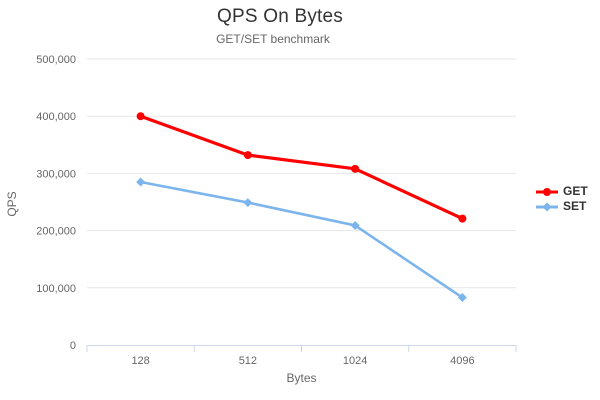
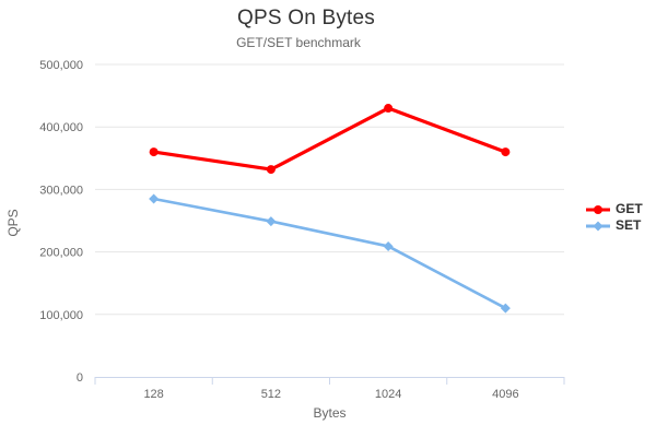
GET/128: 400000 -> 360000
GET/1024: 310000 -> 430000
GET/4096: 220000 -> 360000
SET/4096: 80000 -> 110000
